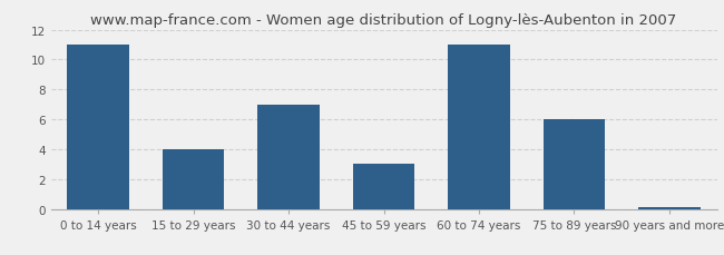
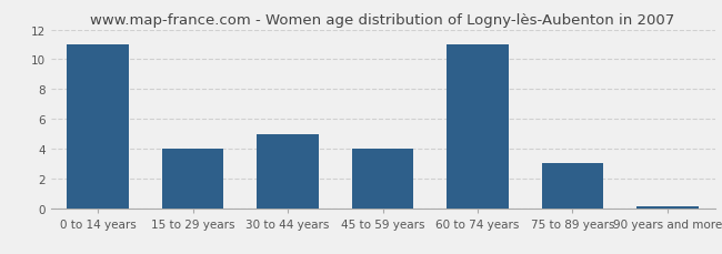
30 to 44 years: 7.0 -> 5.0
45 to 59 years: 3.0 -> 4.0
75 to 89 years: 6.0 -> 3.0
